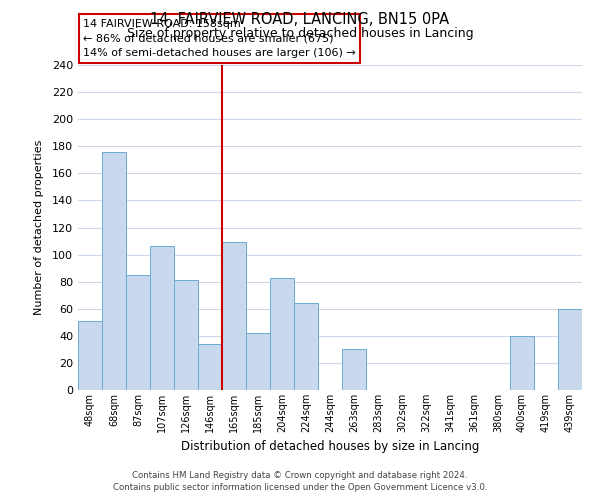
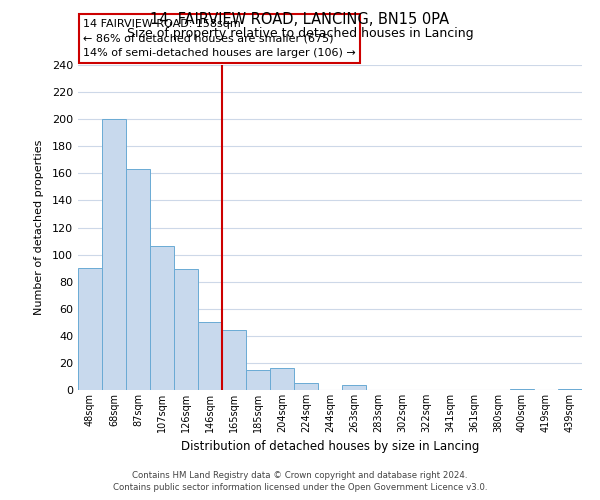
48sqm: 51 -> 90
68sqm: 176 -> 200
87sqm: 85 -> 163
126sqm: 81 -> 89
146sqm: 34 -> 50
165sqm: 109 -> 44
185sqm: 42 -> 15
204sqm: 83 -> 16
224sqm: 64 -> 5
263sqm: 30 -> 4
400sqm: 40 -> 1
439sqm: 60 -> 1
